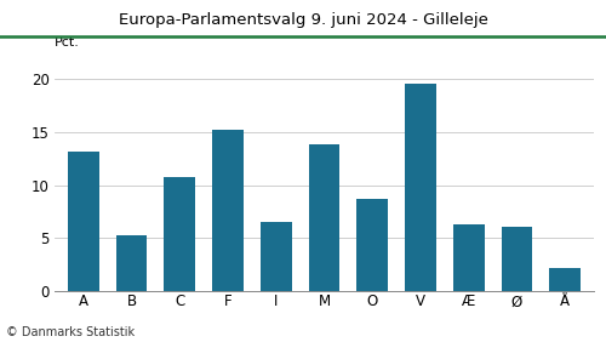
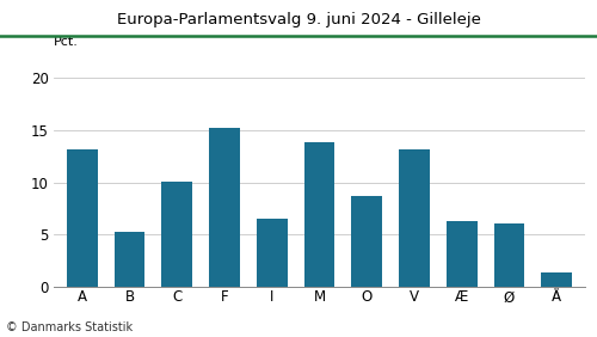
C: 10.8 -> 10.1
V: 19.6 -> 13.2
Å: 2.2 -> 1.3
